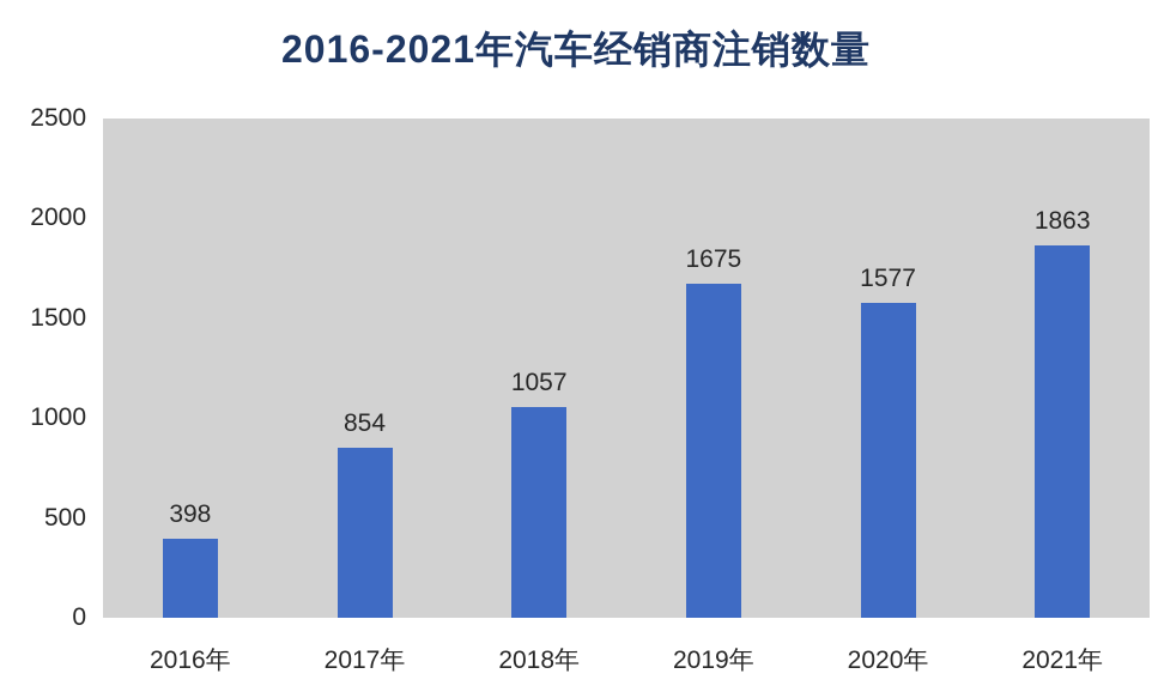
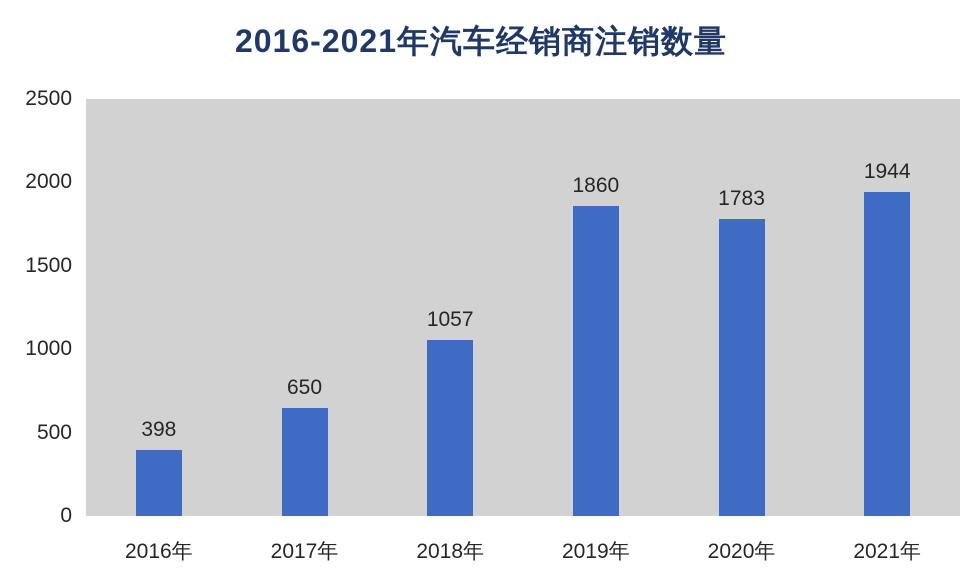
2017年: 854 -> 650
2019年: 1675 -> 1860
2020年: 1577 -> 1783
2021年: 1863 -> 1944
